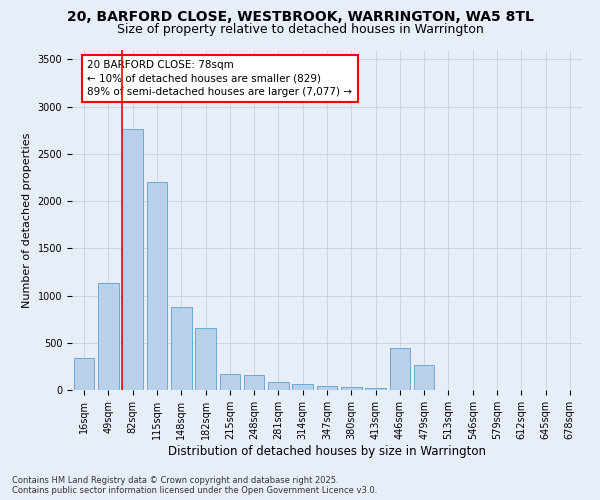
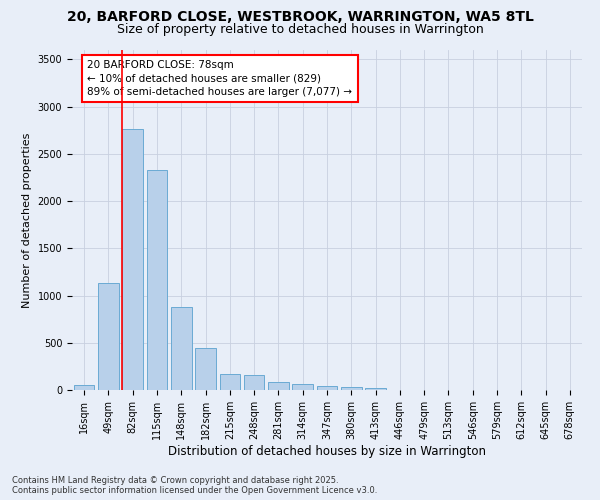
16sqm: 340 -> 60
115sqm: 2200 -> 2330
182sqm: 660 -> 440
446sqm: 440 -> 0
479sqm: 260 -> 0
